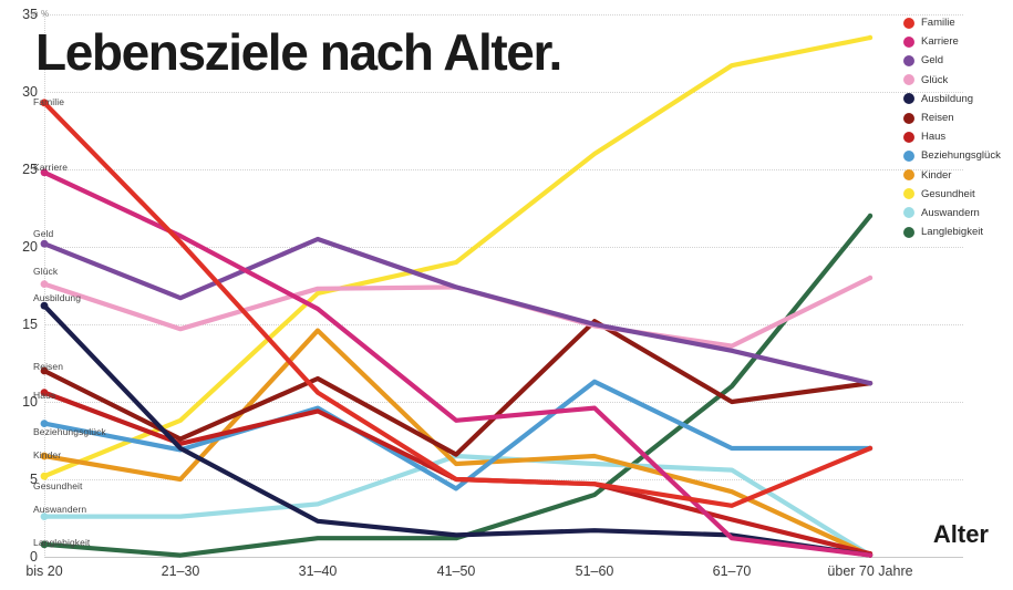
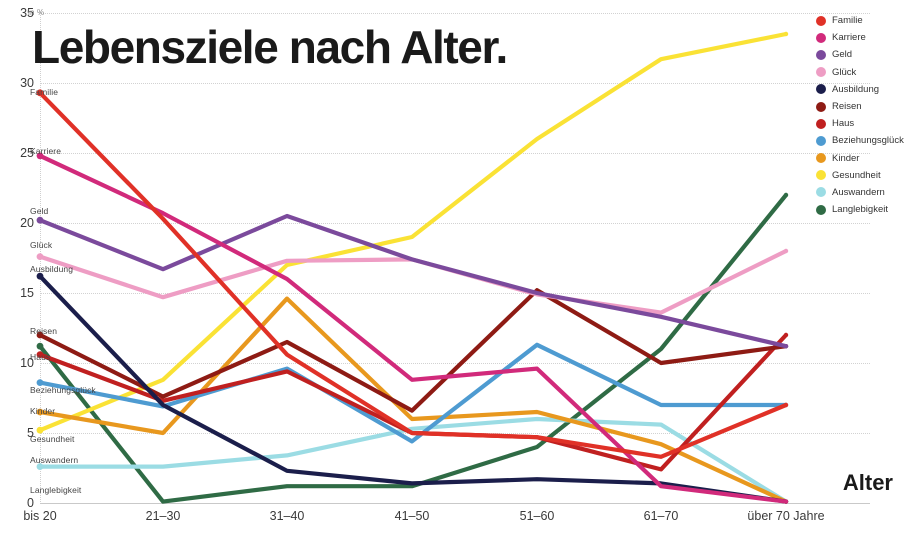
Langlebigkeit/bis 20: 0.8 -> 11.2
Auswandern/41–50: 6.5 -> 5.3
Haus/über 70 Jahre: 0.2 -> 12.0
